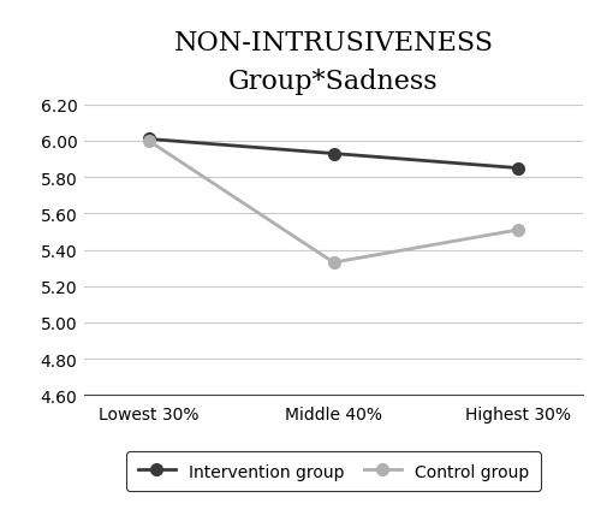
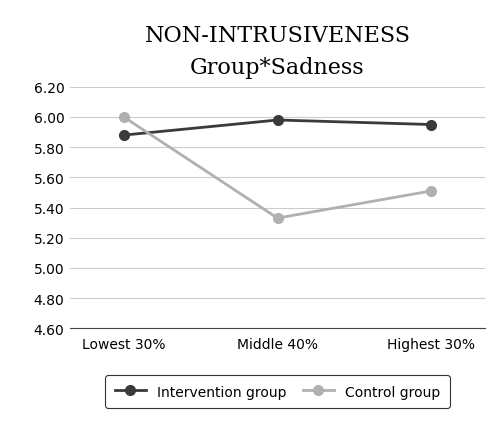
Intervention group/Lowest 30%: 6.01 -> 5.88
Intervention group/Middle 40%: 5.93 -> 5.98
Intervention group/Highest 30%: 5.85 -> 5.95
